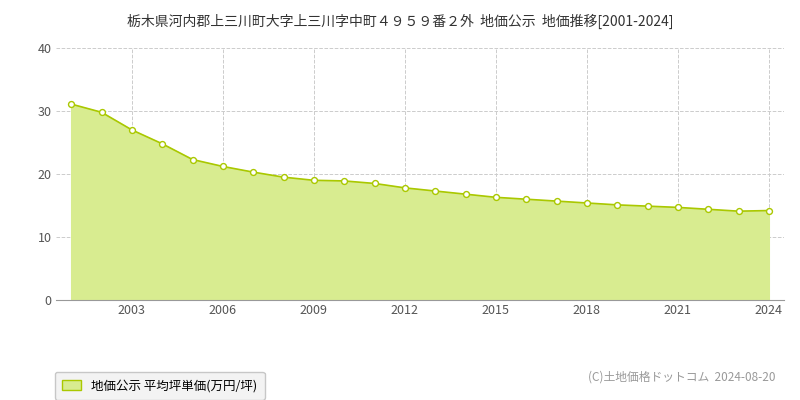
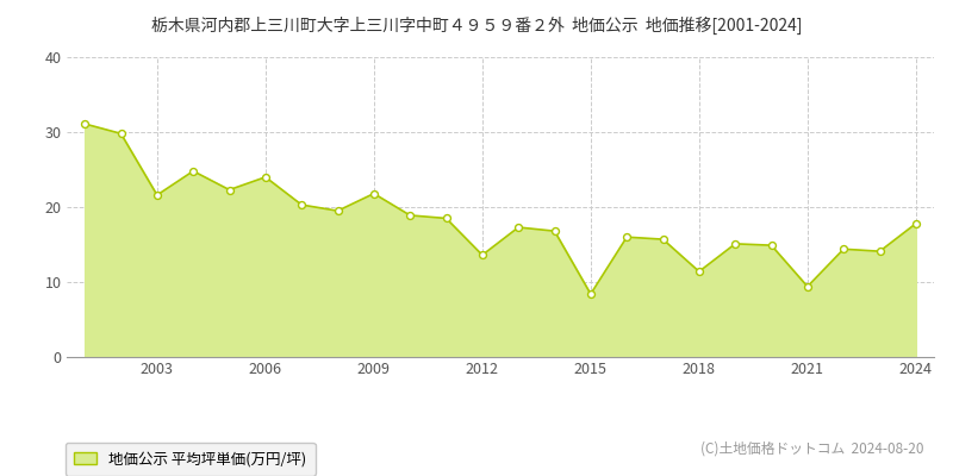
2003: 27.0 -> 21.6
2006: 21.2 -> 24.0
2009: 19.0 -> 21.8
2012: 17.8 -> 13.6
2015: 16.3 -> 8.4
2018: 15.4 -> 11.4
2021: 14.7 -> 9.4
2024: 14.2 -> 17.8
